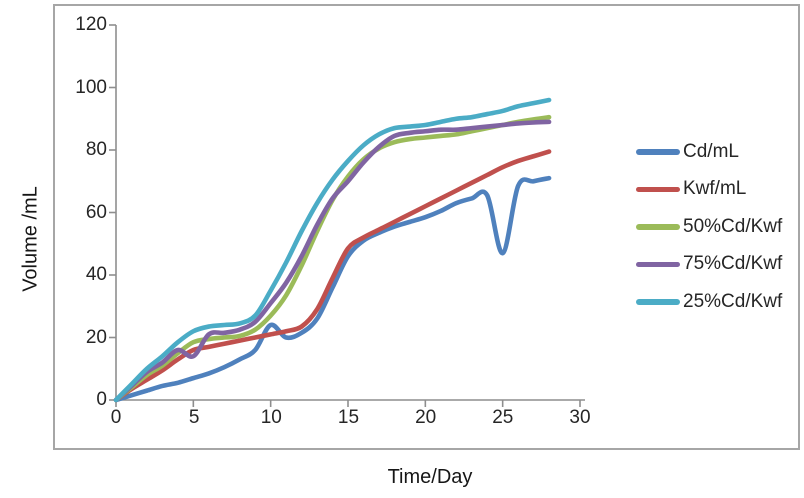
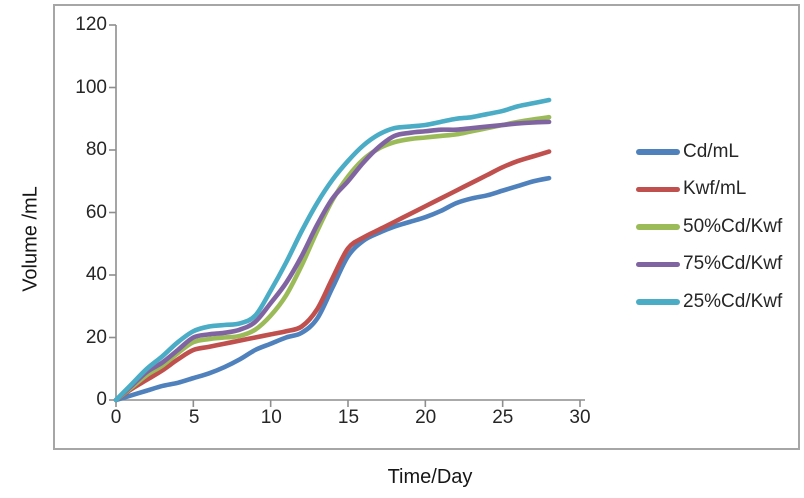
75%Cd/Kwf/5: 14 -> 20
Cd/mL/10: 24 -> 18
Cd/mL/25: 47 -> 67
